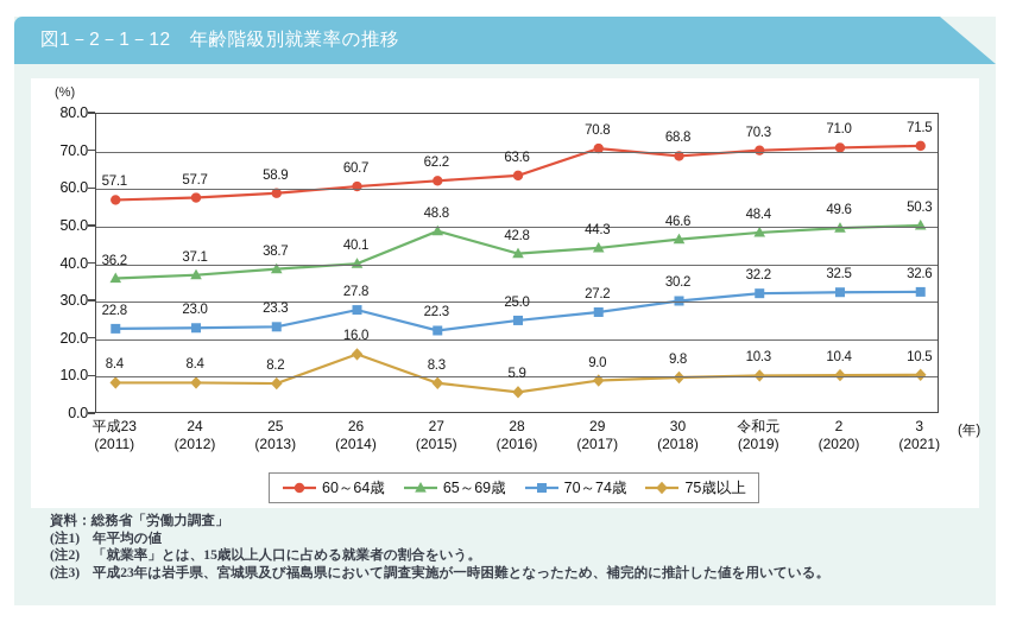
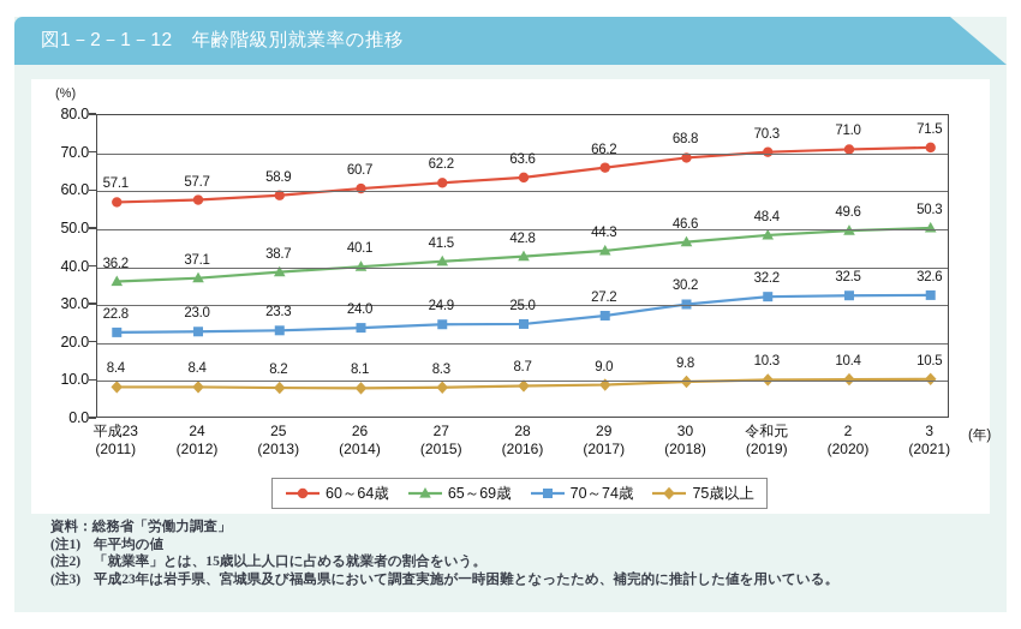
70～74歳/26: 27.8 -> 24.0
75歳以上/26: 16.0 -> 8.1
65～69歳/27: 48.8 -> 41.5
70～74歳/27: 22.3 -> 24.9
75歳以上/28: 5.9 -> 8.7
60～64歳/29: 70.8 -> 66.2
